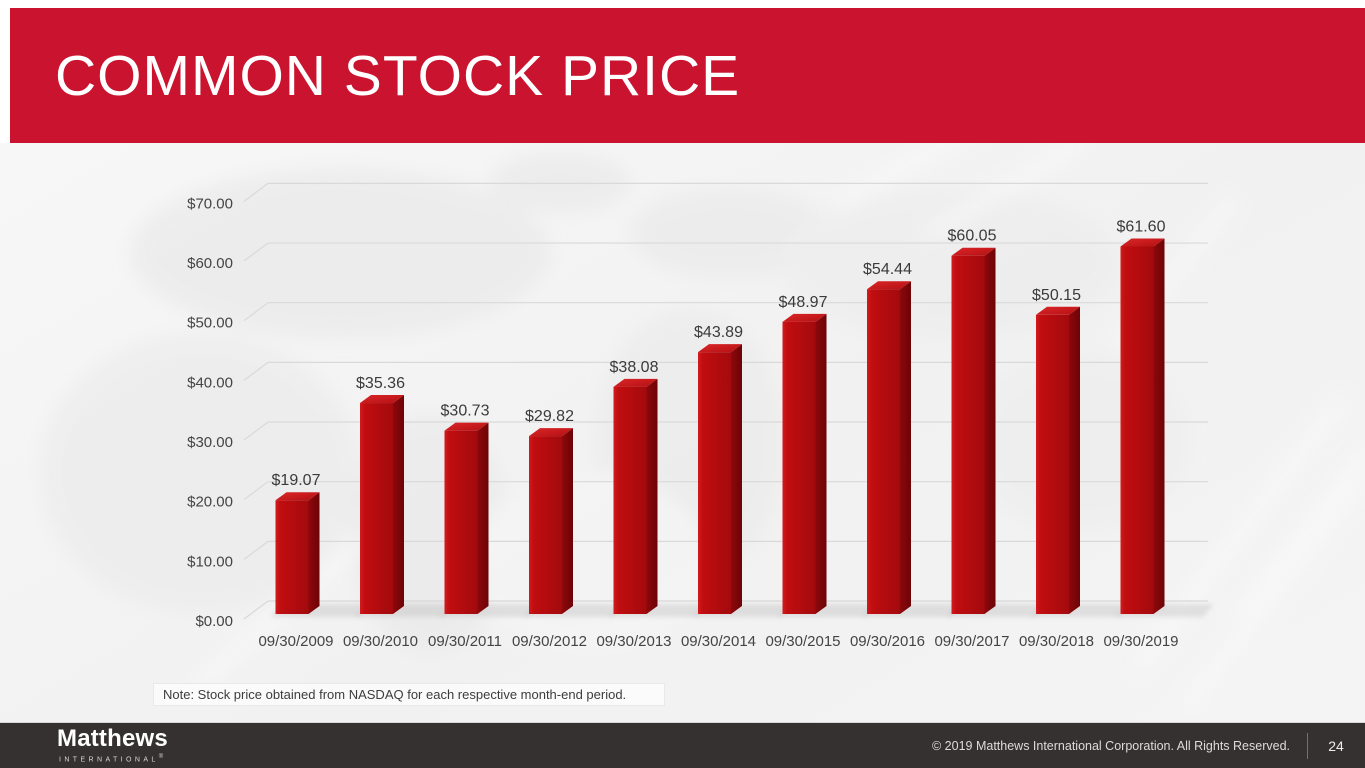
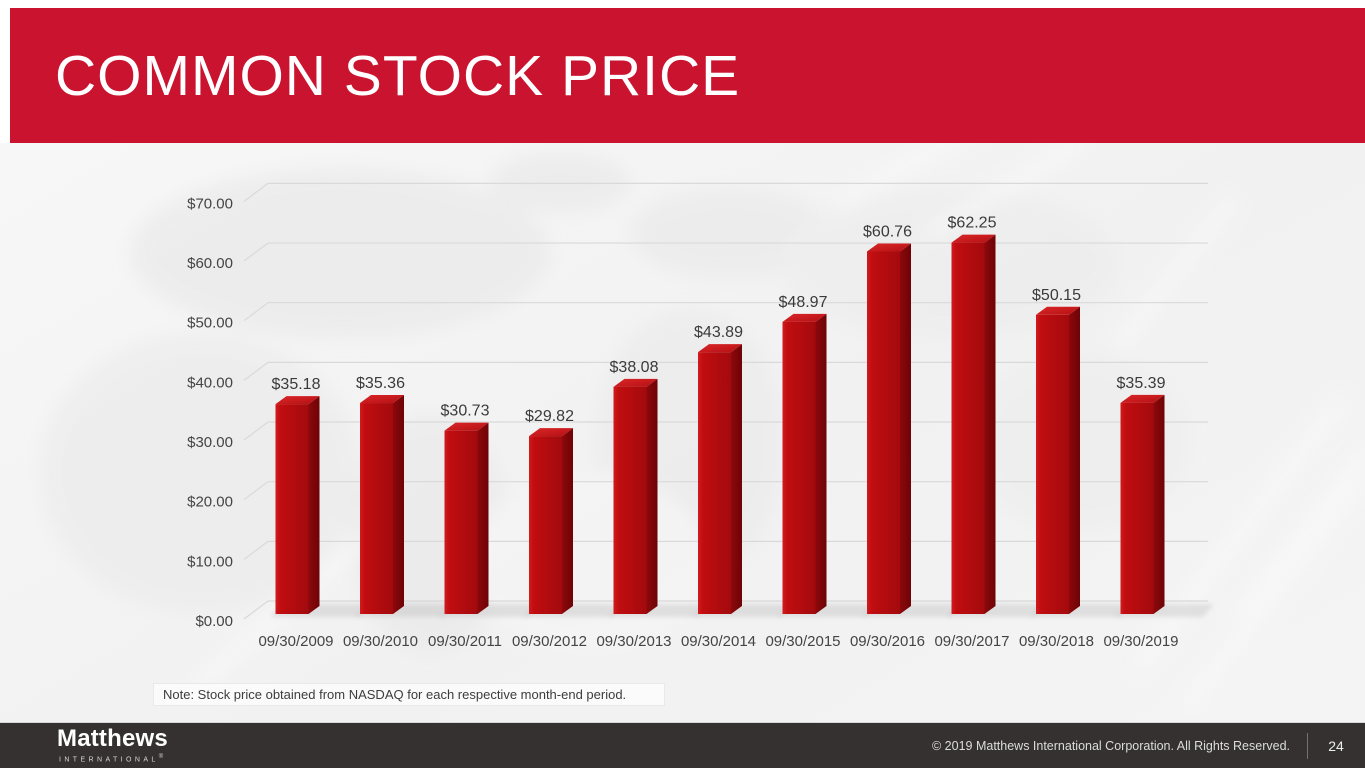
09/30/2009: $19.07 -> $35.18
09/30/2016: $54.44 -> $60.76
09/30/2017: $60.05 -> $62.25
09/30/2019: $61.60 -> $35.39
